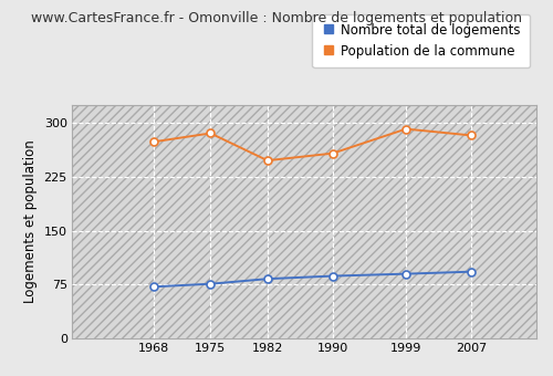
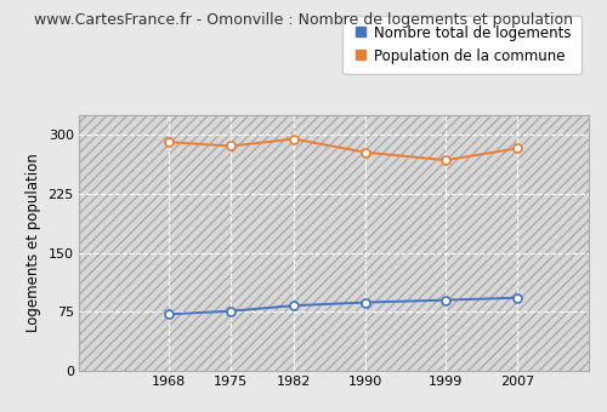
Population de la commune/1968: 274 -> 291
Population de la commune/1982: 248 -> 295
Population de la commune/1990: 258 -> 278
Population de la commune/1999: 292 -> 268
